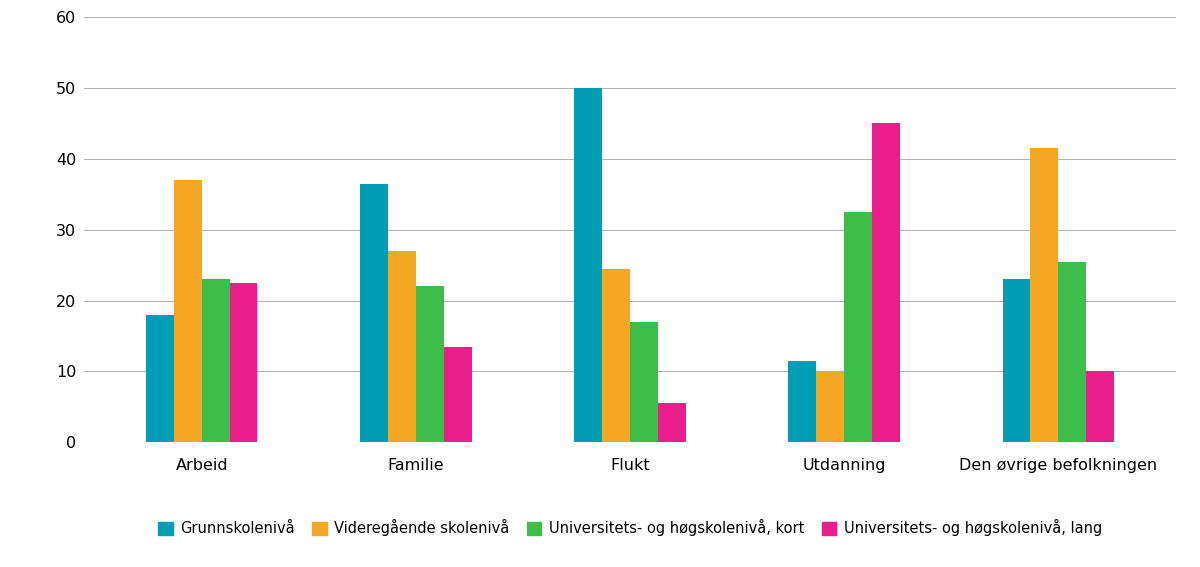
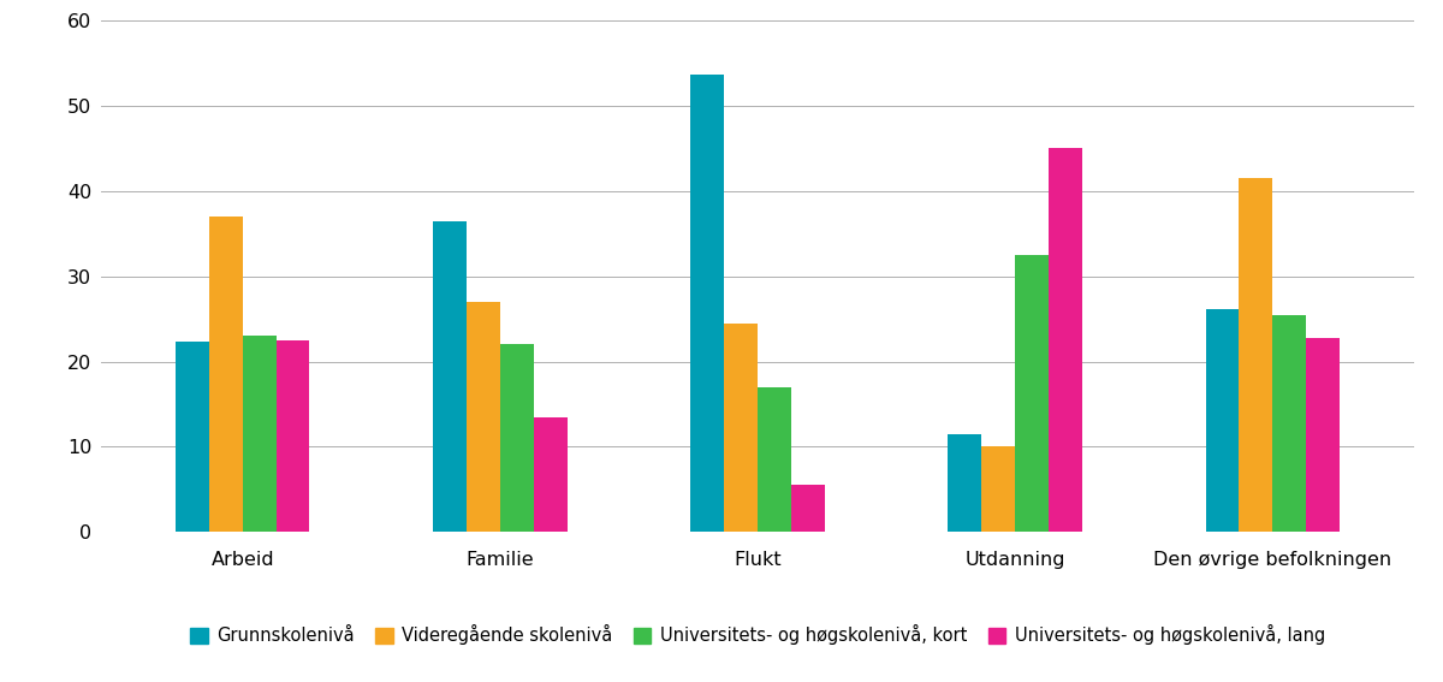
Grunnskolenivå/Arbeid: 18.0 -> 22.4
Grunnskolenivå/Flukt: 50.0 -> 53.6
Grunnskolenivå/Den øvrige befolkningen: 23.0 -> 26.2
Universitets- og høgskolenivå, lang/Den øvrige befolkningen: 10.0 -> 22.8
